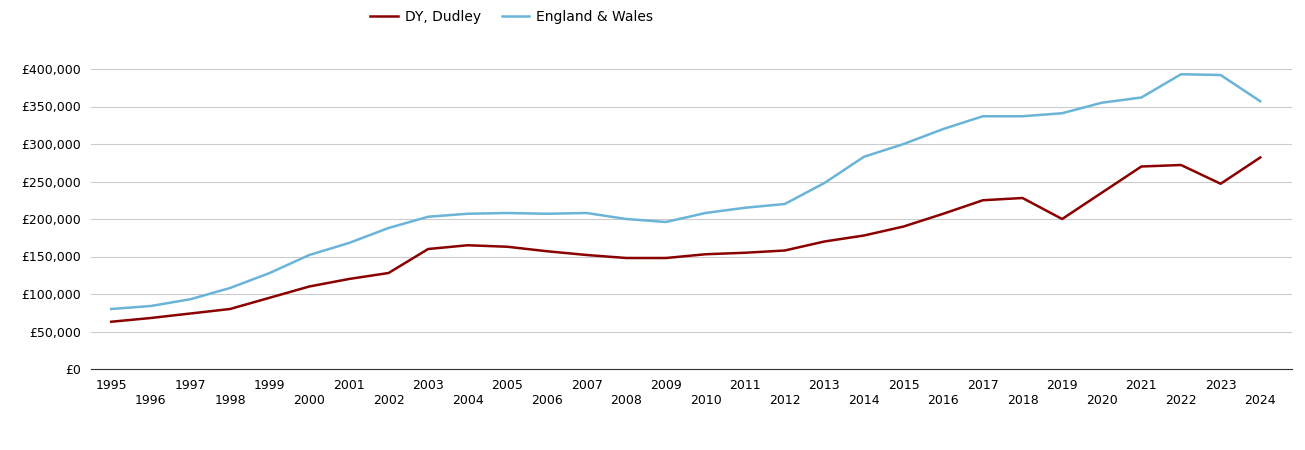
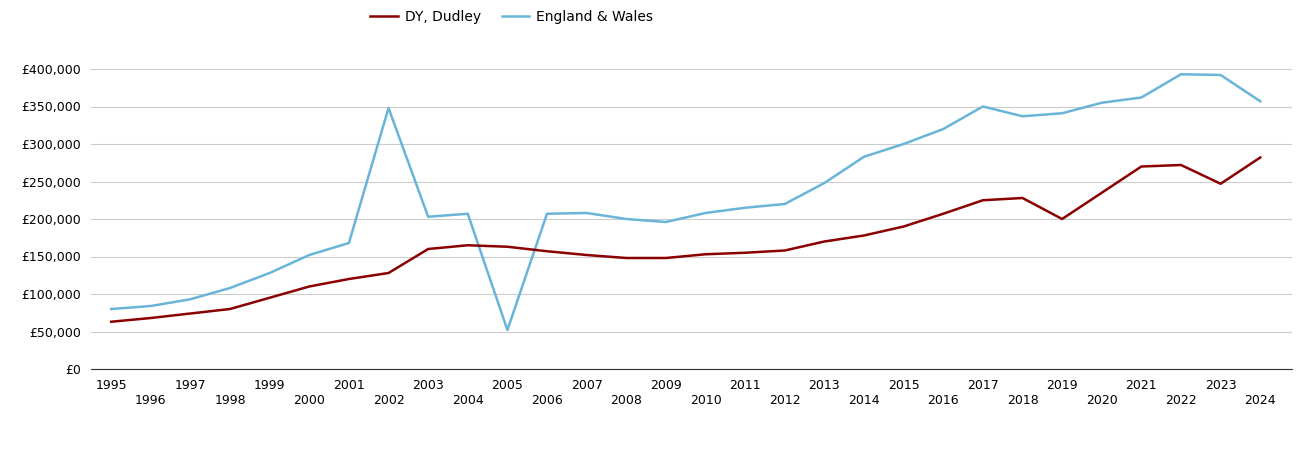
England & Wales/2002: £188,000 -> £348,000
England & Wales/2005: £208,000 -> £52,000
England & Wales/2017: £337,000 -> £350,000
